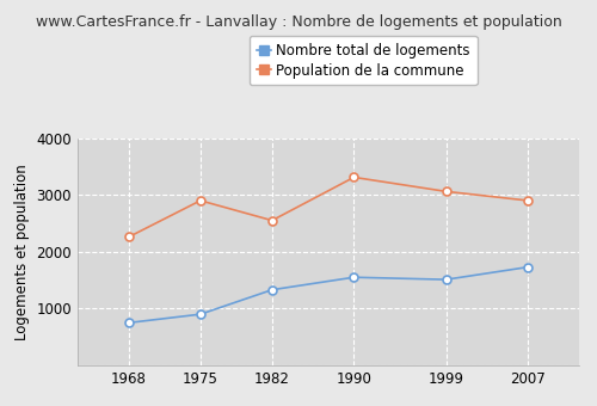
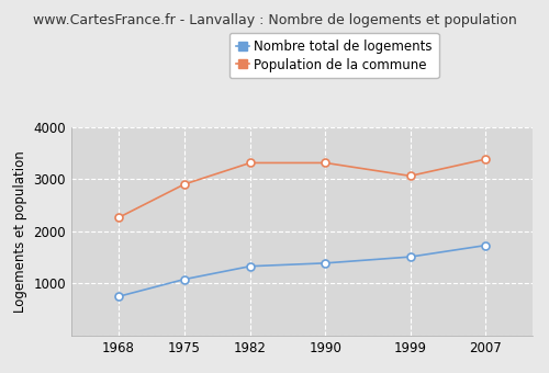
Nombre total de logements/1975: 900 -> 1080
Population de la commune/1982: 2550 -> 3310
Nombre total de logements/1990: 1550 -> 1390
Population de la commune/2007: 2900 -> 3380
